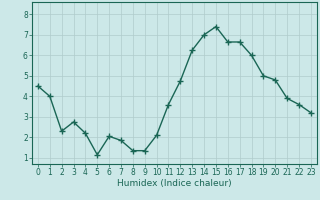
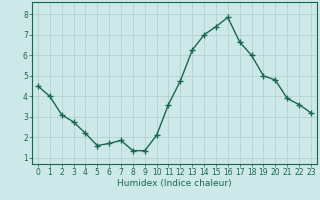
2: 2.30 -> 3.10
5: 1.15 -> 1.60
6: 2.05 -> 1.70
16: 6.65 -> 7.85
